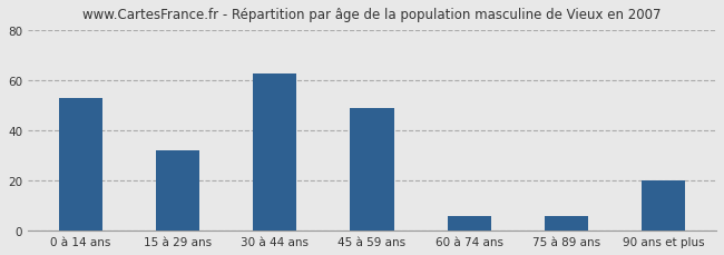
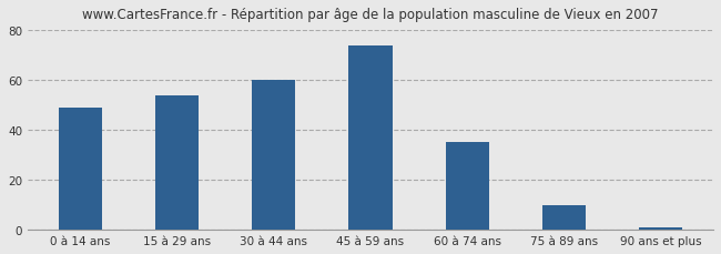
0 à 14 ans: 53 -> 49
15 à 29 ans: 32 -> 54
30 à 44 ans: 63 -> 60
45 à 59 ans: 49 -> 74
60 à 74 ans: 6 -> 35
75 à 89 ans: 6 -> 10
90 ans et plus: 20 -> 1
